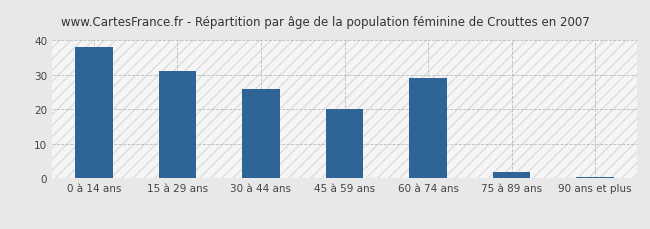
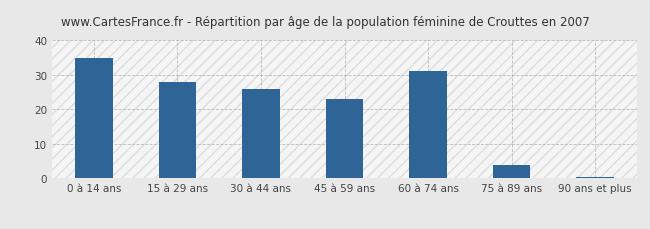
0 à 14 ans: 38.0 -> 35.0
15 à 29 ans: 31.0 -> 28.0
45 à 59 ans: 20.0 -> 23.0
60 à 74 ans: 29.0 -> 31.0
75 à 89 ans: 2.0 -> 4.0
